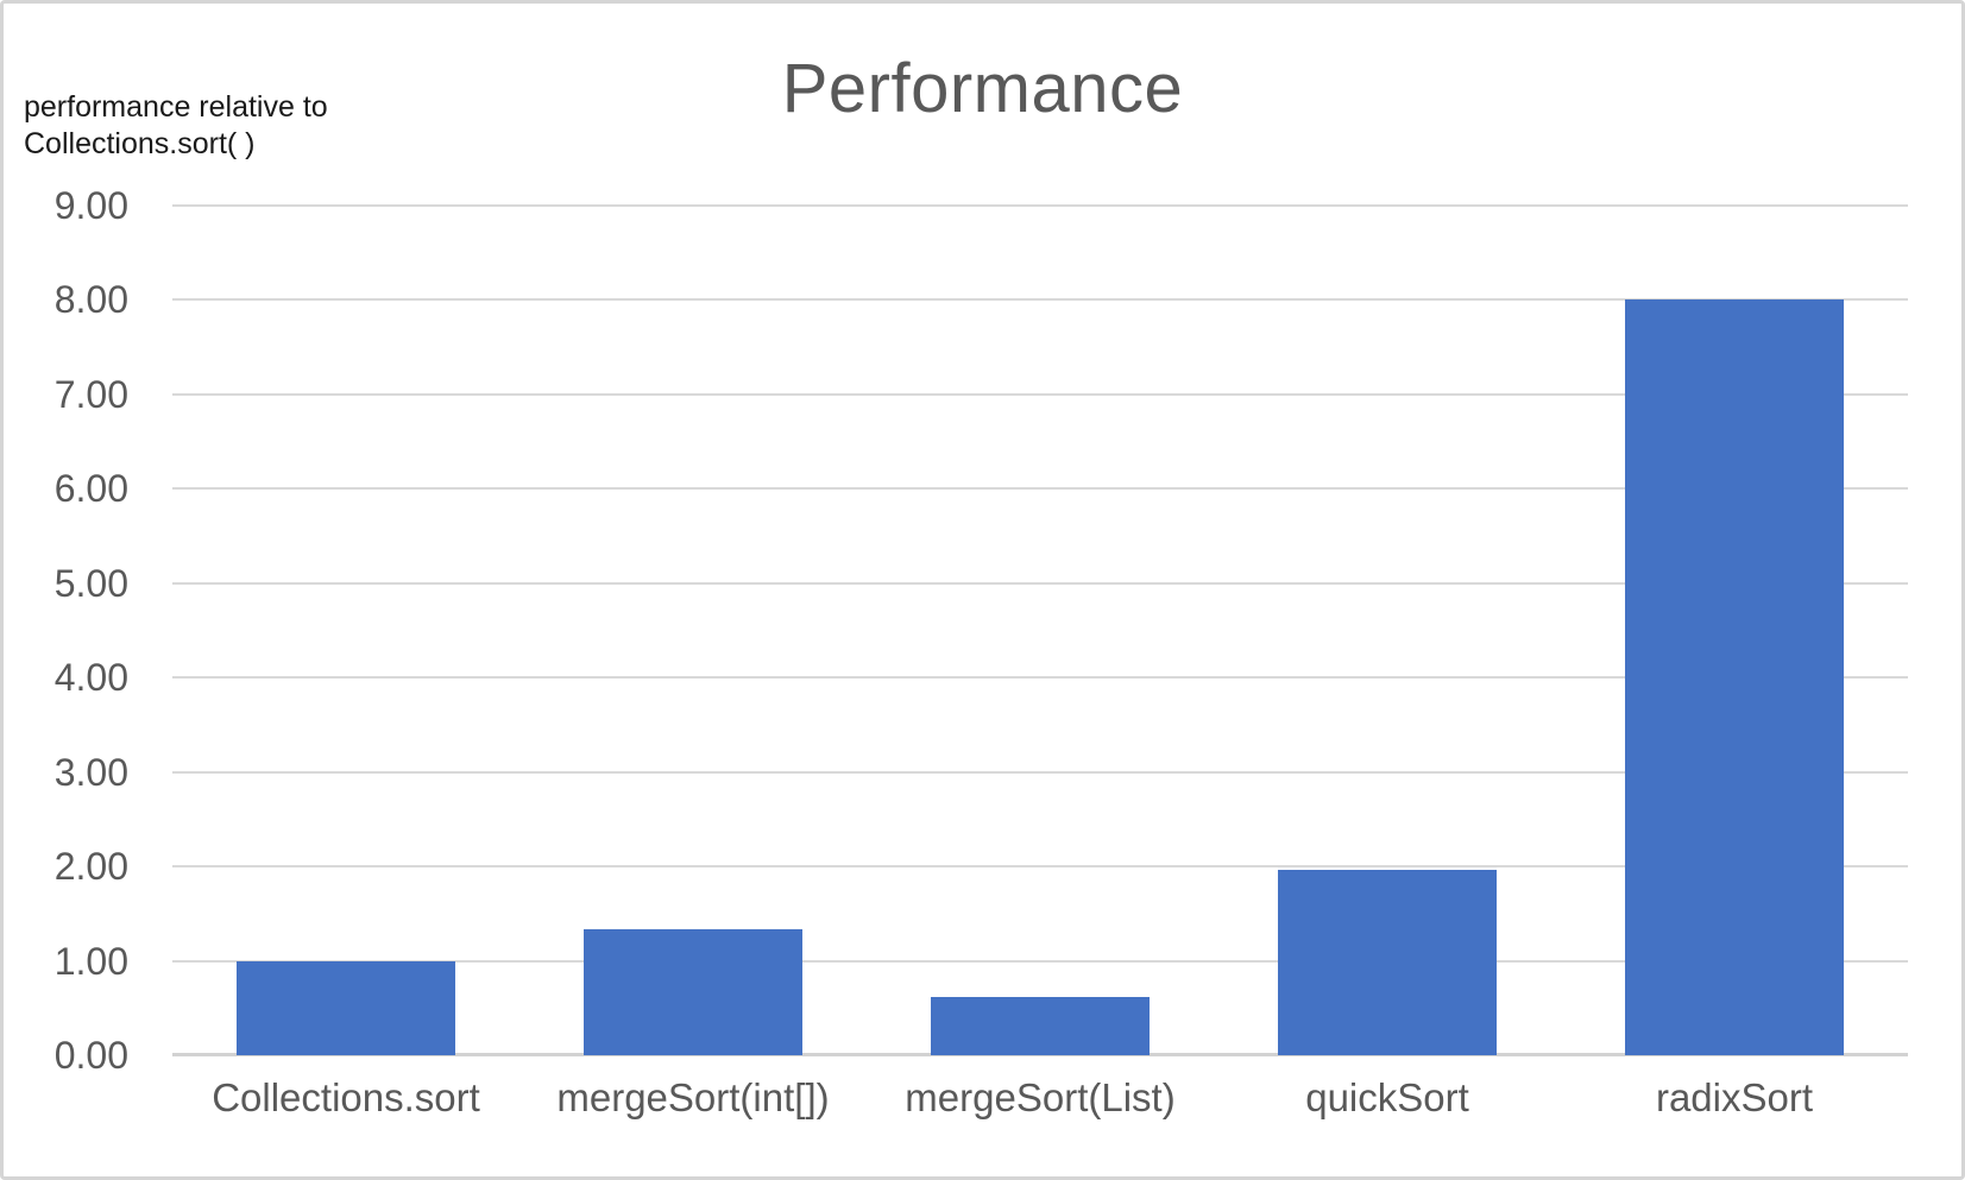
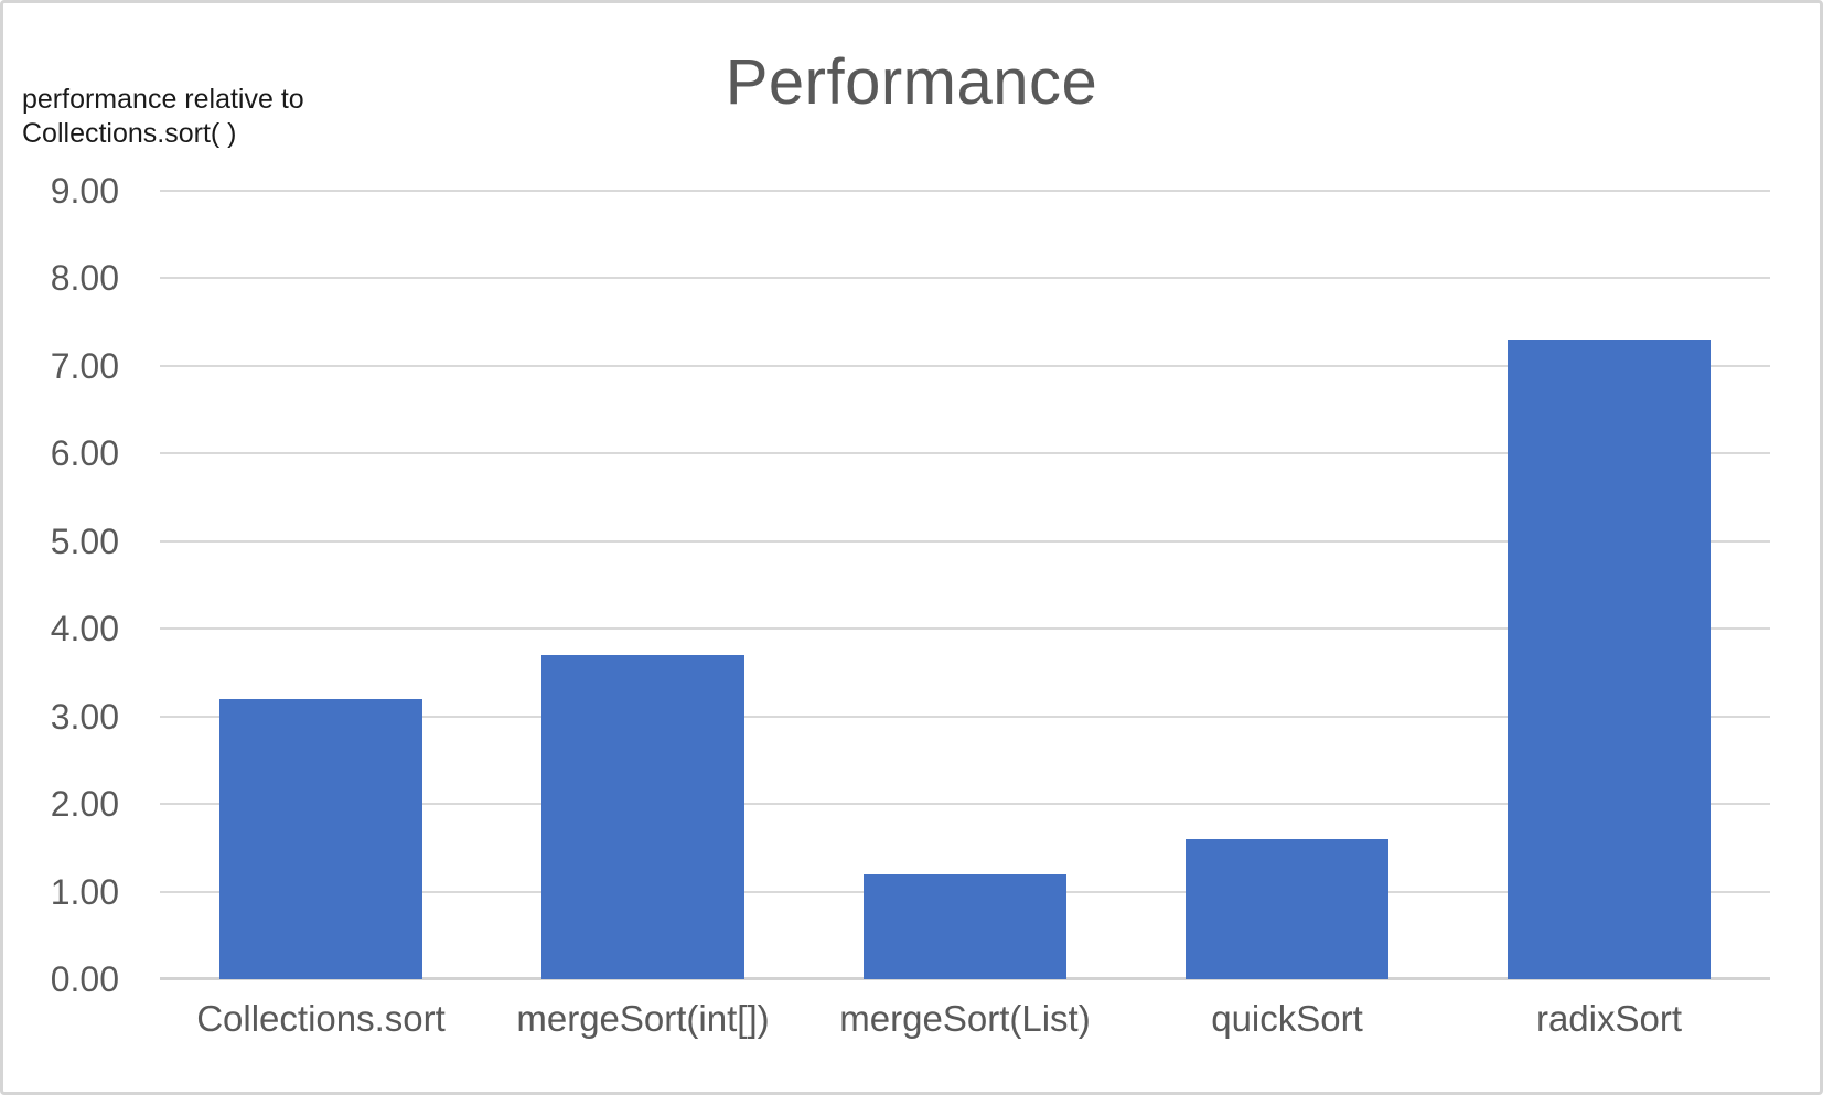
Collections.sort: 1.0 -> 3.2
mergeSort(int[]): 1.3 -> 3.7
mergeSort(List): 0.6 -> 1.2
quickSort: 2.0 -> 1.6
radixSort: 8.0 -> 7.3
